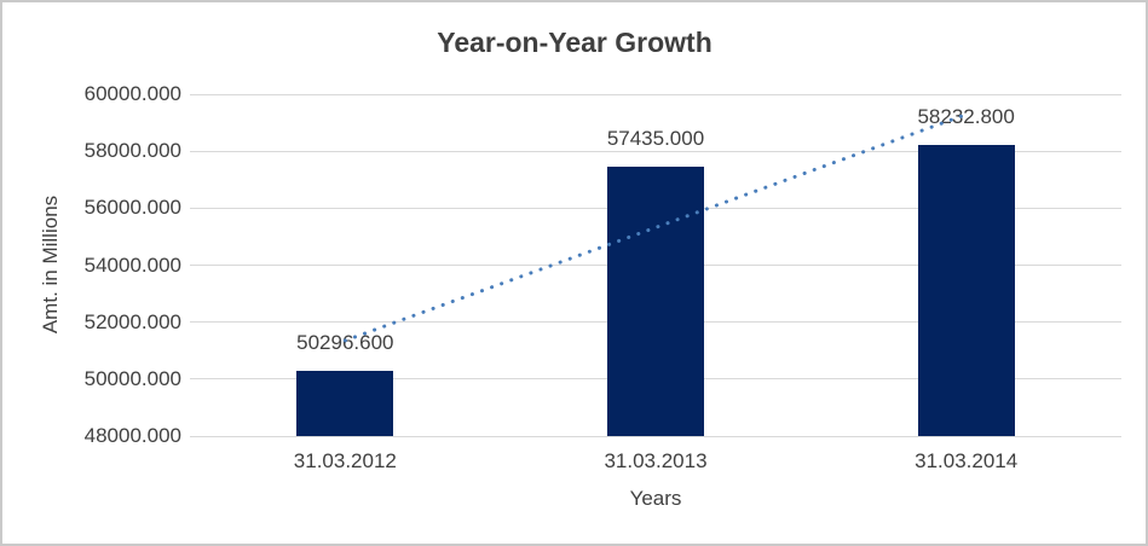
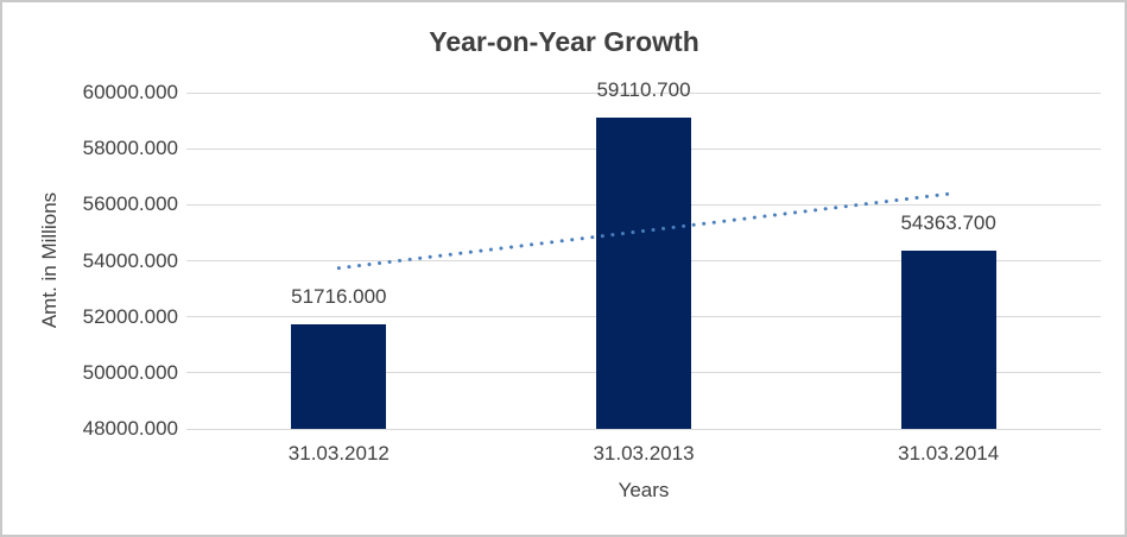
31.03.2012: 50296.600 -> 51716.000
31.03.2013: 57435.000 -> 59110.700
31.03.2014: 58232.800 -> 54363.700
